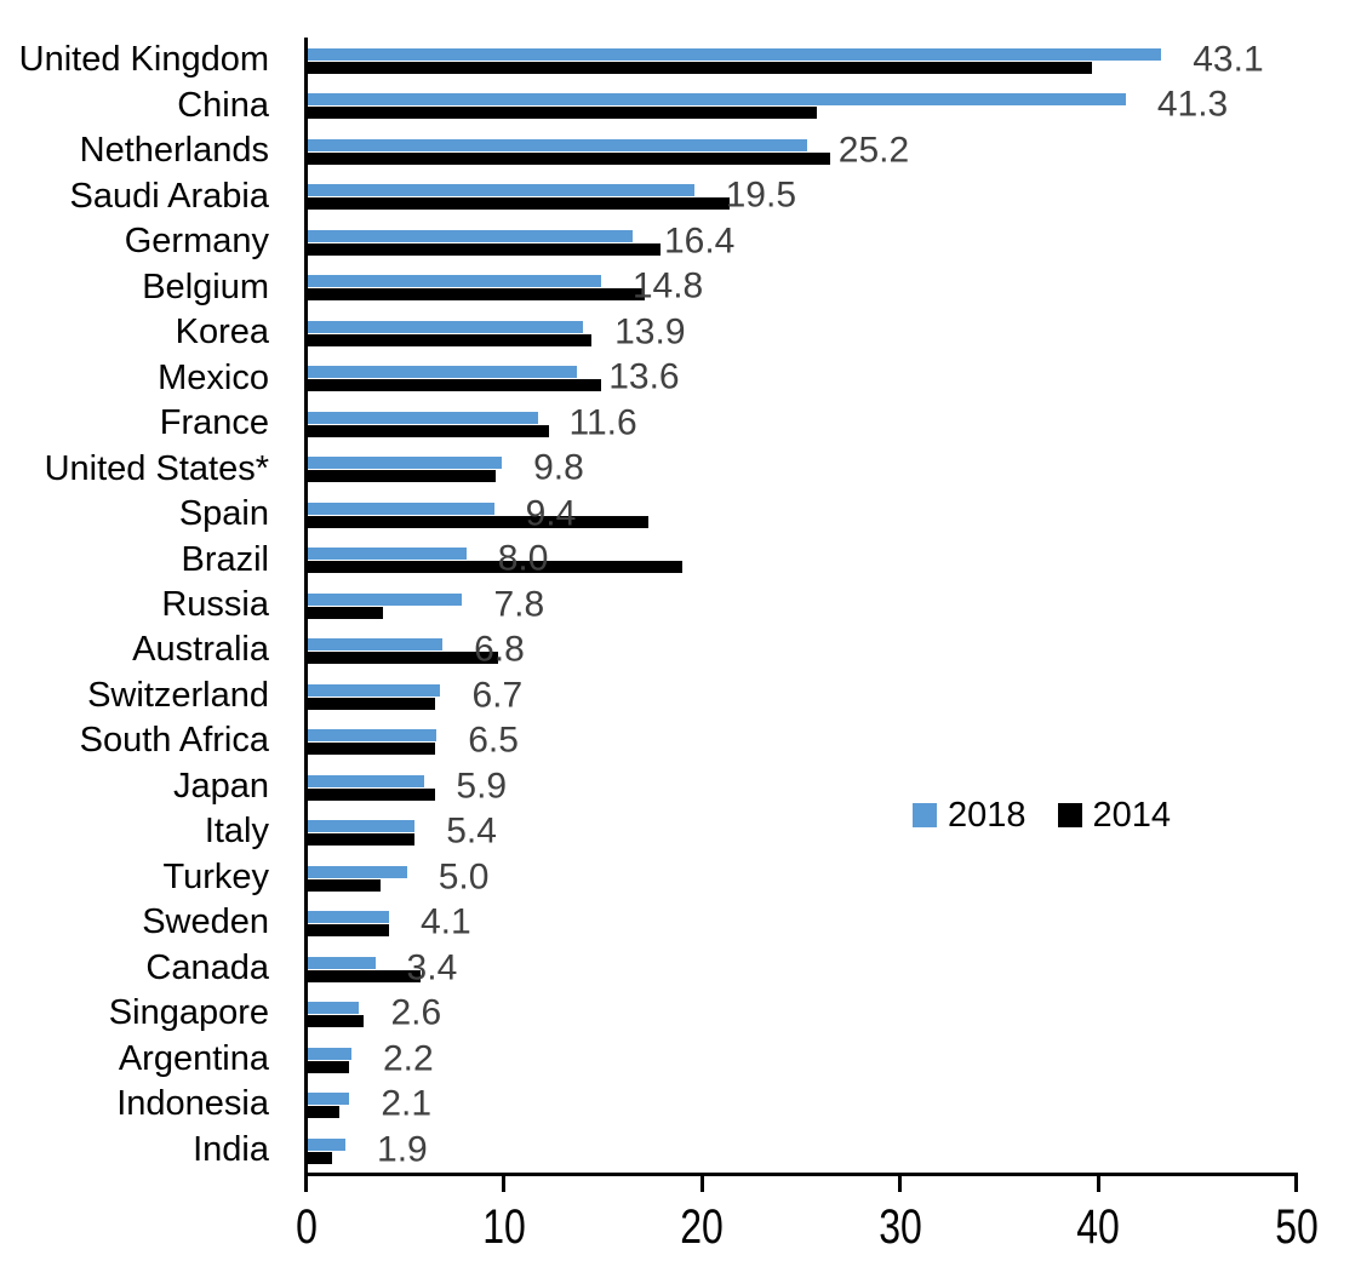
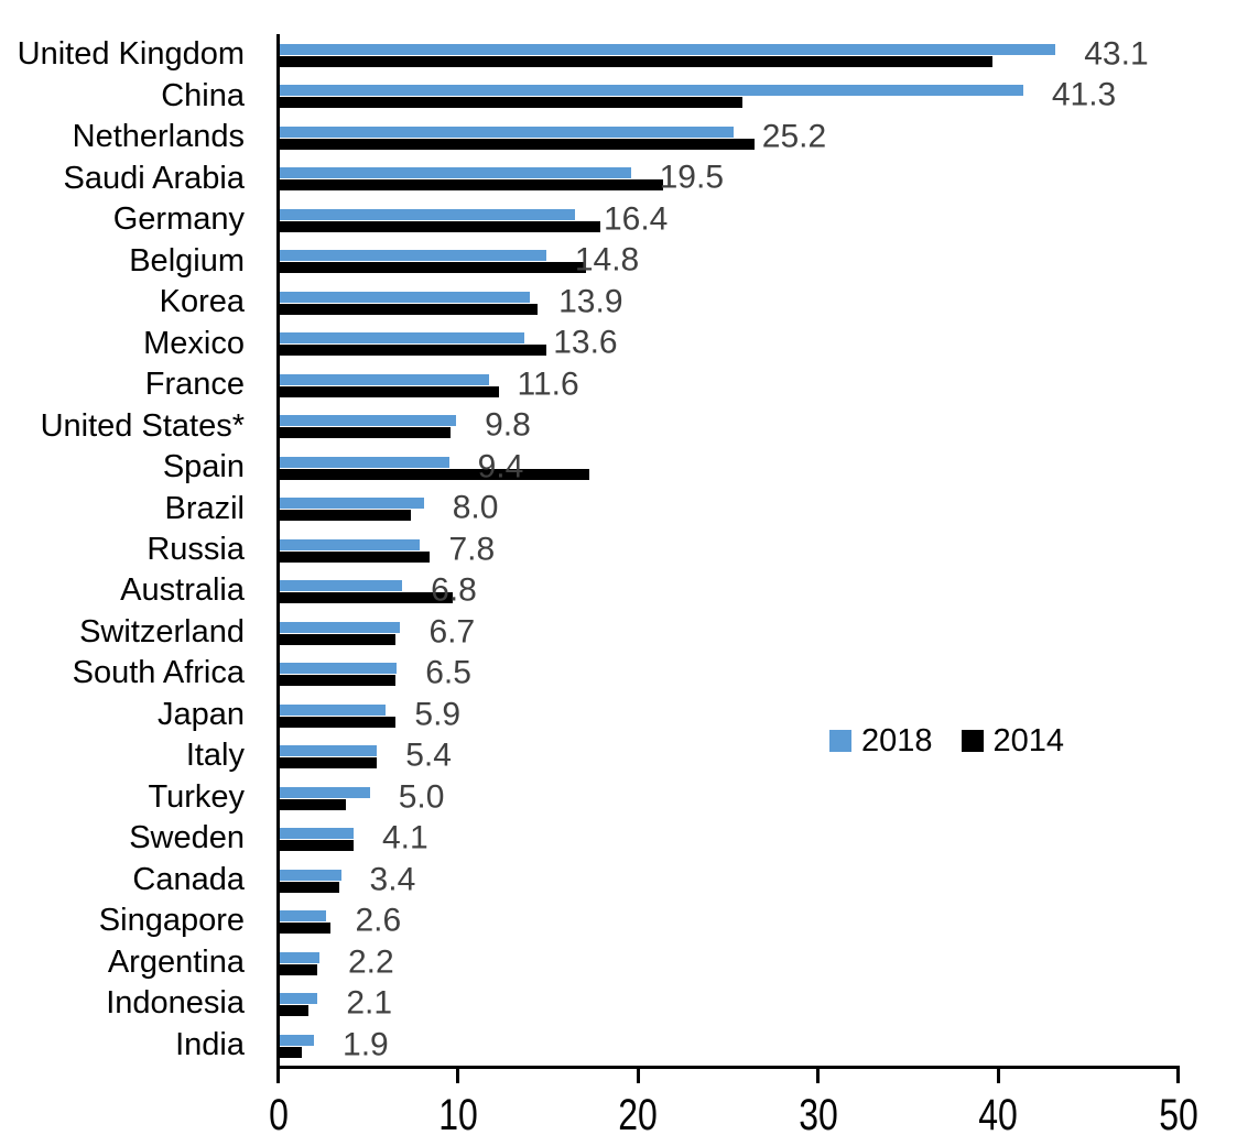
2014/Brazil: 18.9 -> 7.3
2014/Russia: 3.8 -> 8.3
2014/Canada: 5.7 -> 3.3
